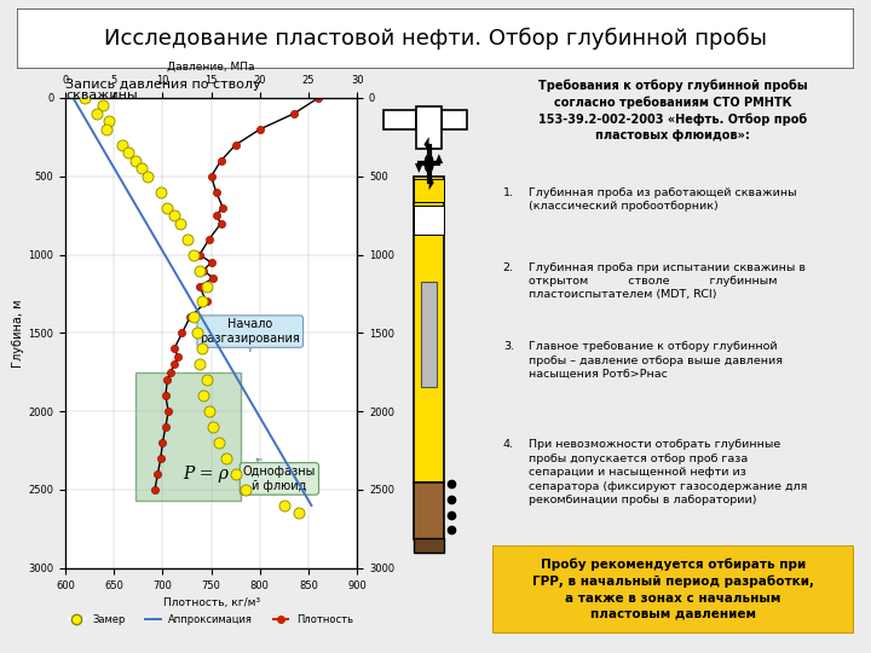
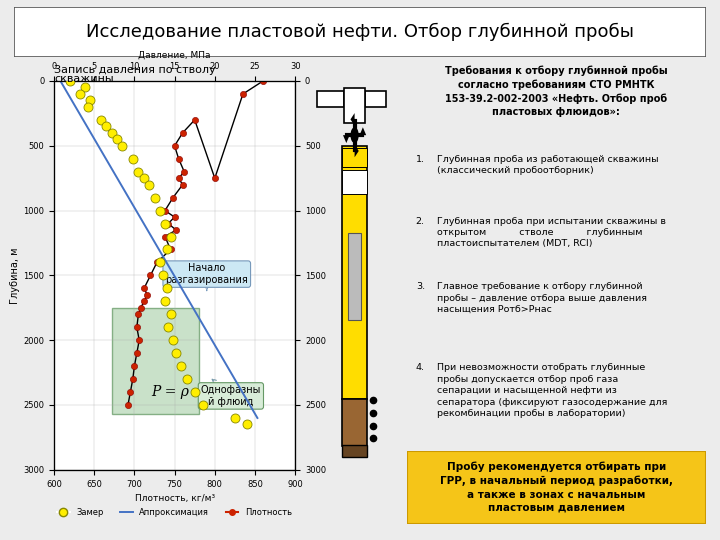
Плотность/800: 200 -> 750
